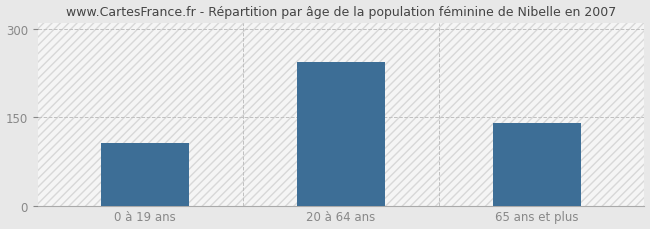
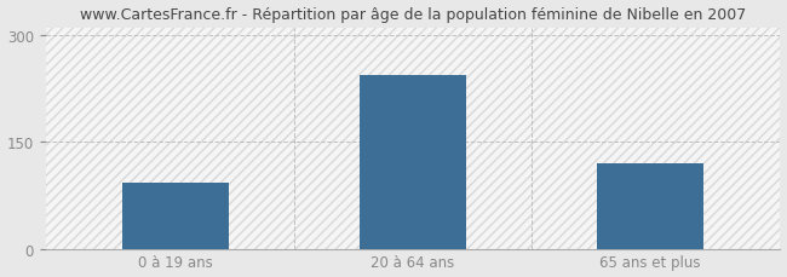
0 à 19 ans: 107 -> 92
65 ans et plus: 140 -> 120
